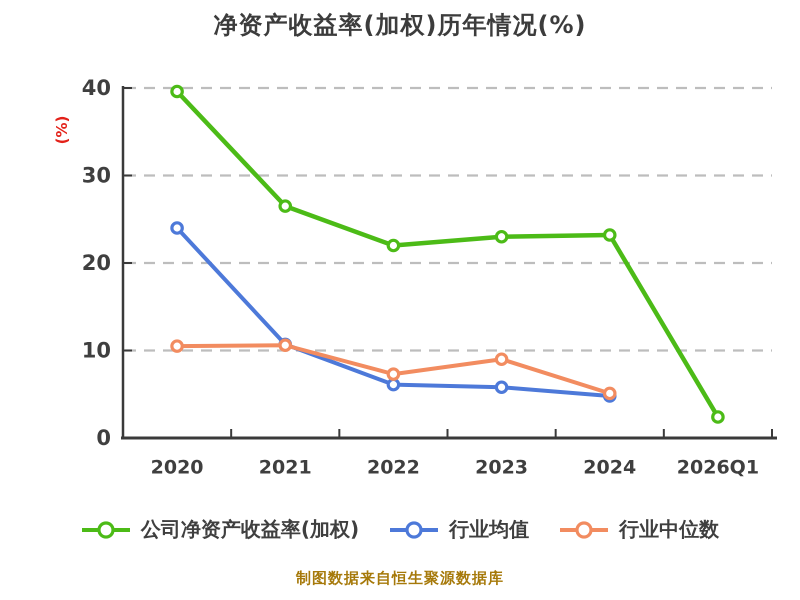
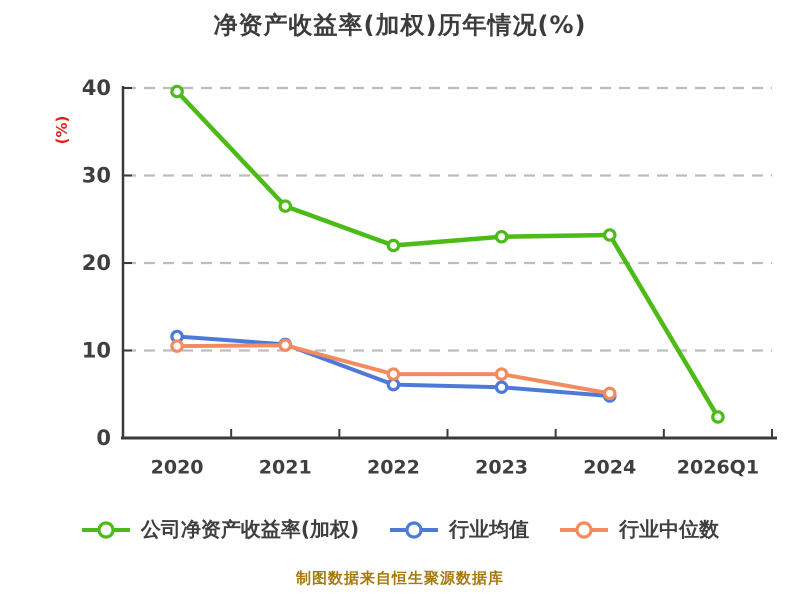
行业均值/2020: 24 -> 12
行业中位数/2023: 9 -> 7
